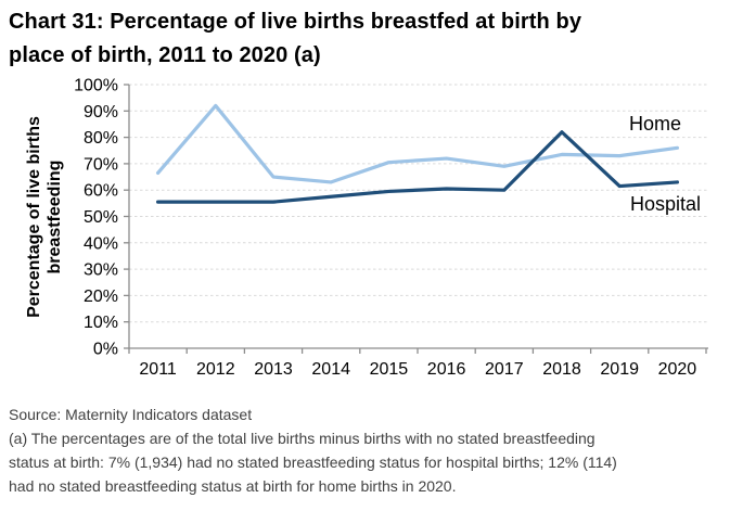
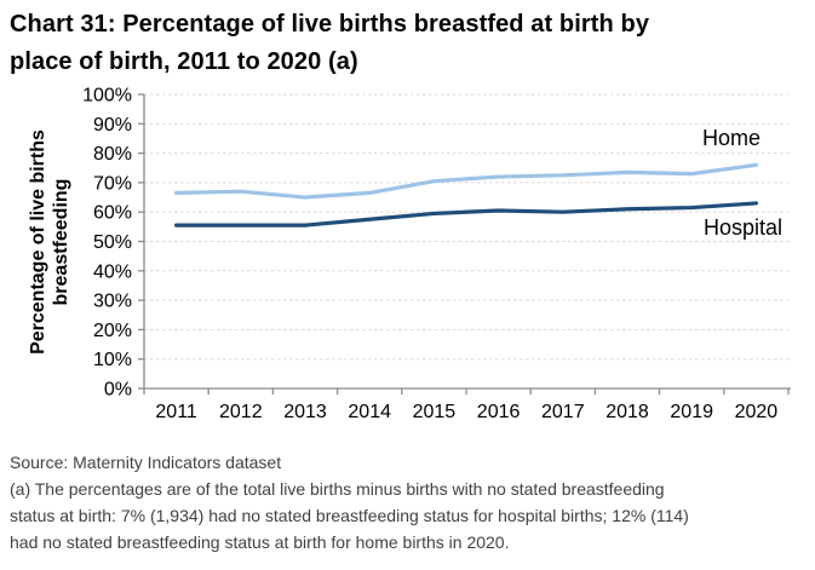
Home/2012: 92% -> 67%
Home/2014: 63% -> 66%
Home/2017: 69% -> 72%
Hospital/2018: 82% -> 61%
